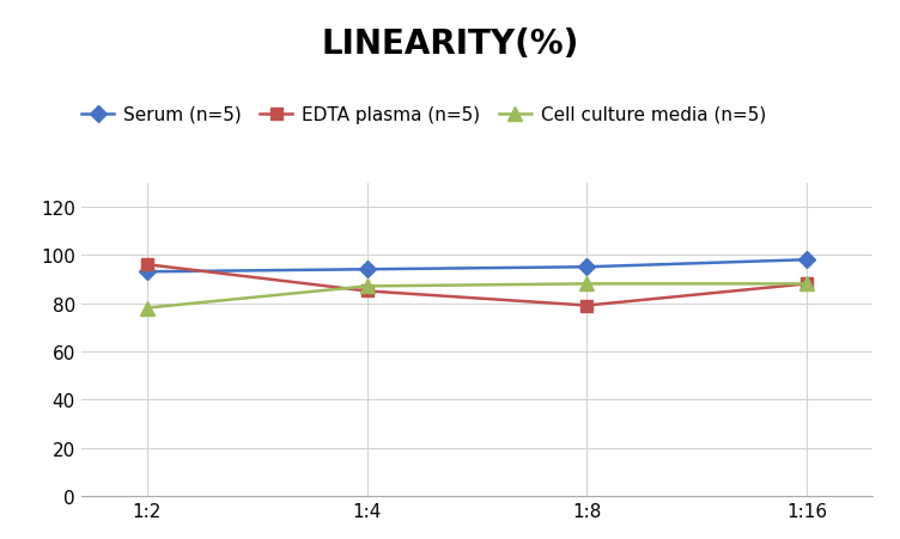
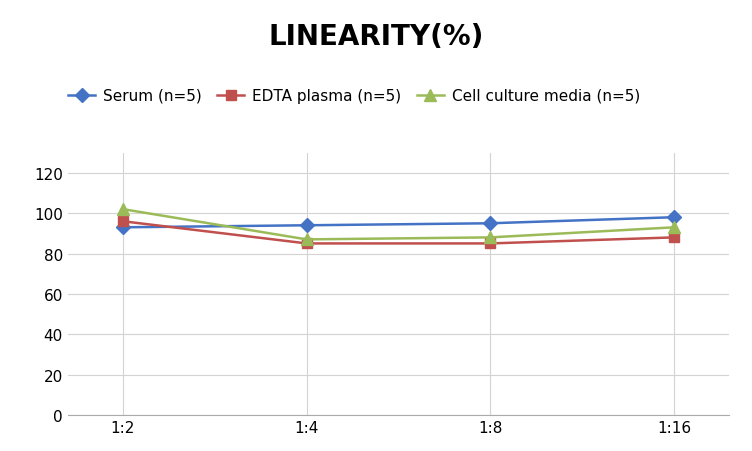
Cell culture media (n=5)/1:2: 78 -> 102
EDTA plasma (n=5)/1:8: 79 -> 85
Cell culture media (n=5)/1:16: 88 -> 93
